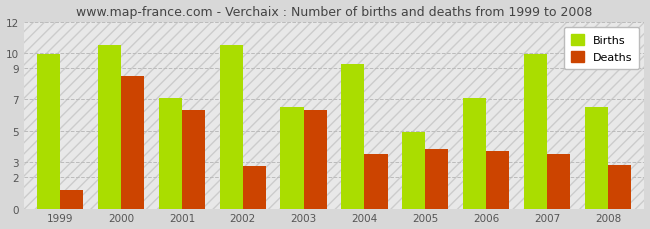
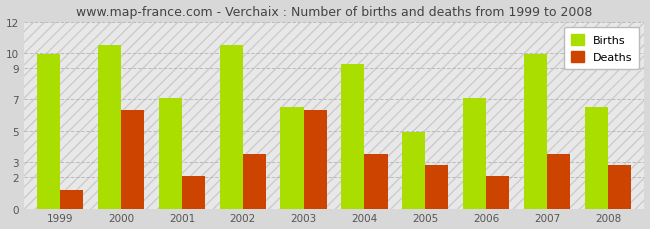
Deaths/2000: 8.5 -> 6.3
Deaths/2001: 6.3 -> 2.1
Deaths/2002: 2.7 -> 3.5
Deaths/2005: 3.8 -> 2.8
Deaths/2006: 3.7 -> 2.1
